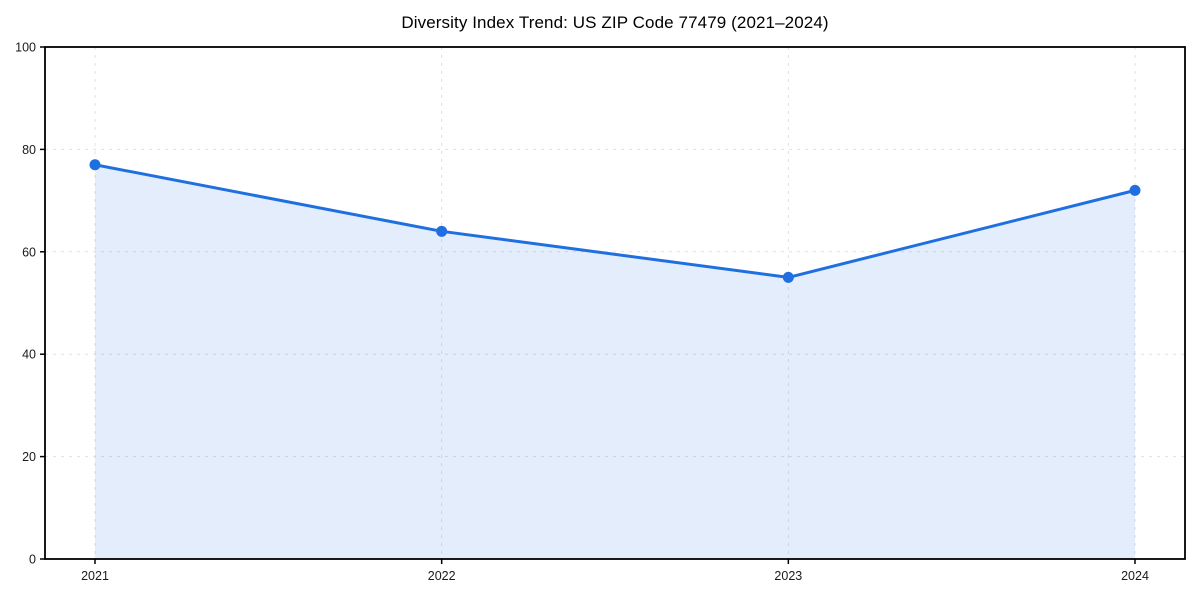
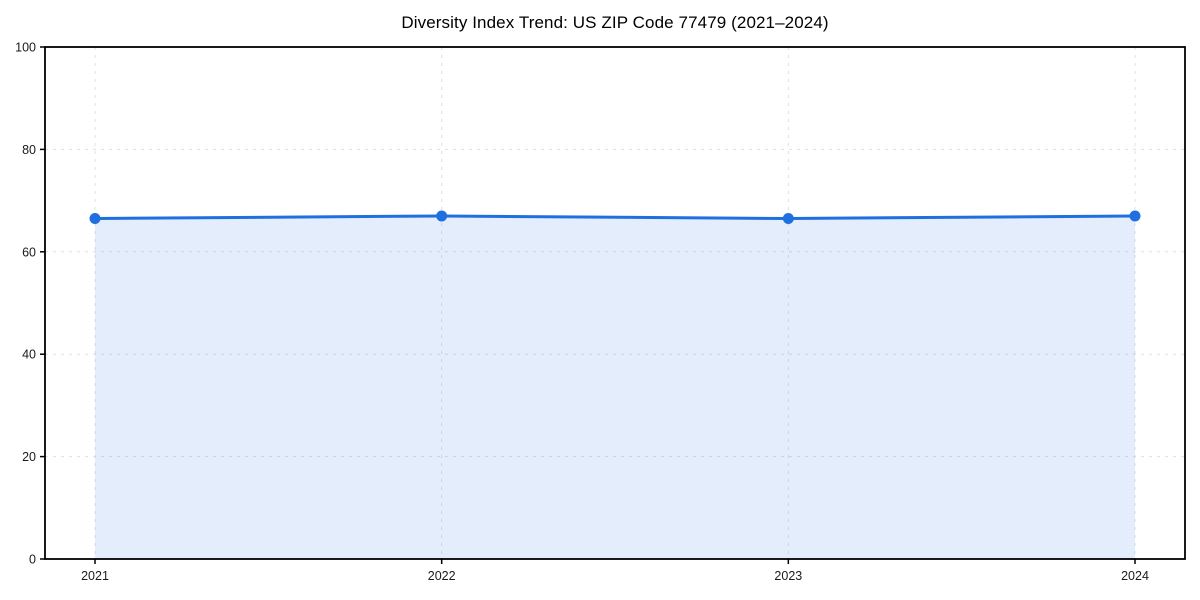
2021: 77 -> 66
2022: 64 -> 67
2023: 55 -> 66
2024: 72 -> 67
